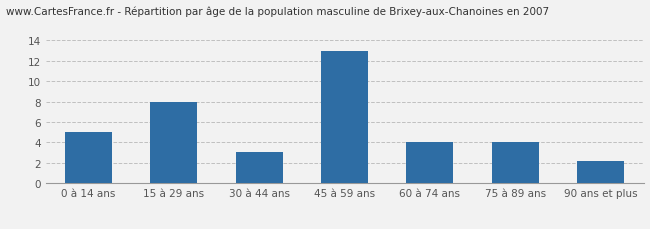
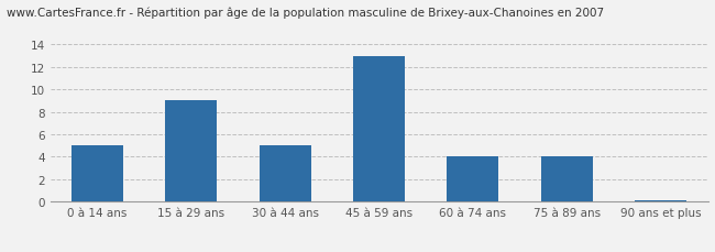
15 à 29 ans: 8.0 -> 9.0
30 à 44 ans: 3.0 -> 5.0
90 ans et plus: 2.2 -> 0.1
